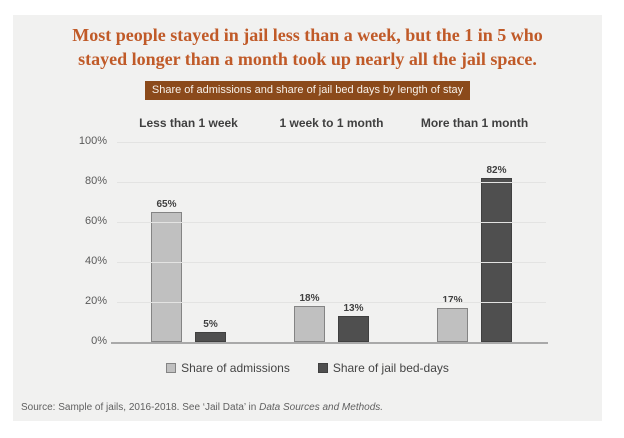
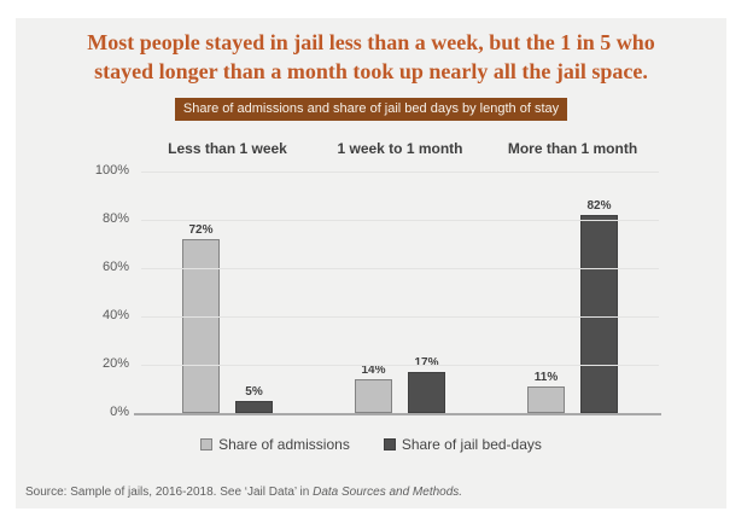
Share of admissions/Less than 1 week: 65% -> 72%
Share of admissions/1 week to 1 month: 18% -> 14%
Share of jail bed-days/1 week to 1 month: 13% -> 17%
Share of admissions/More than 1 month: 17% -> 11%
